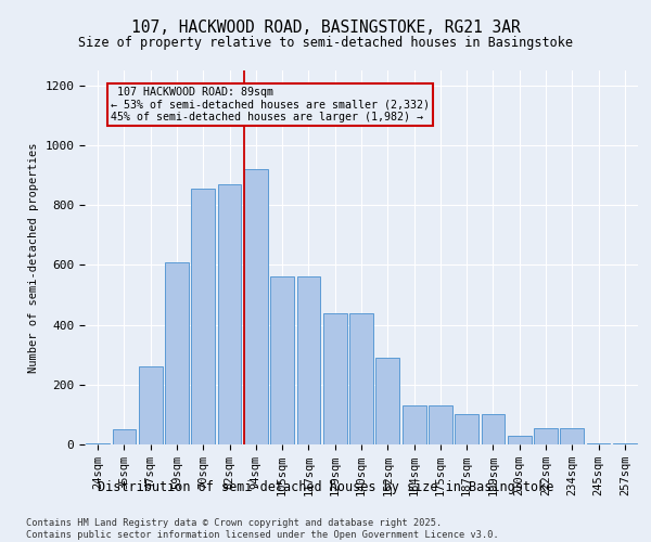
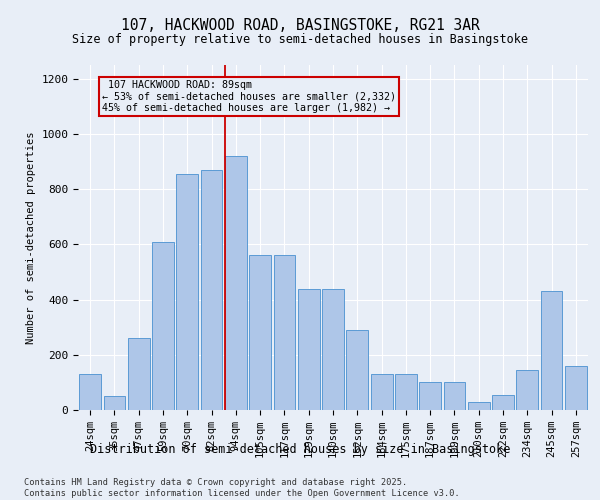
24sqm: 5 -> 130
234sqm: 55 -> 145
245sqm: 5 -> 430
257sqm: 5 -> 160
